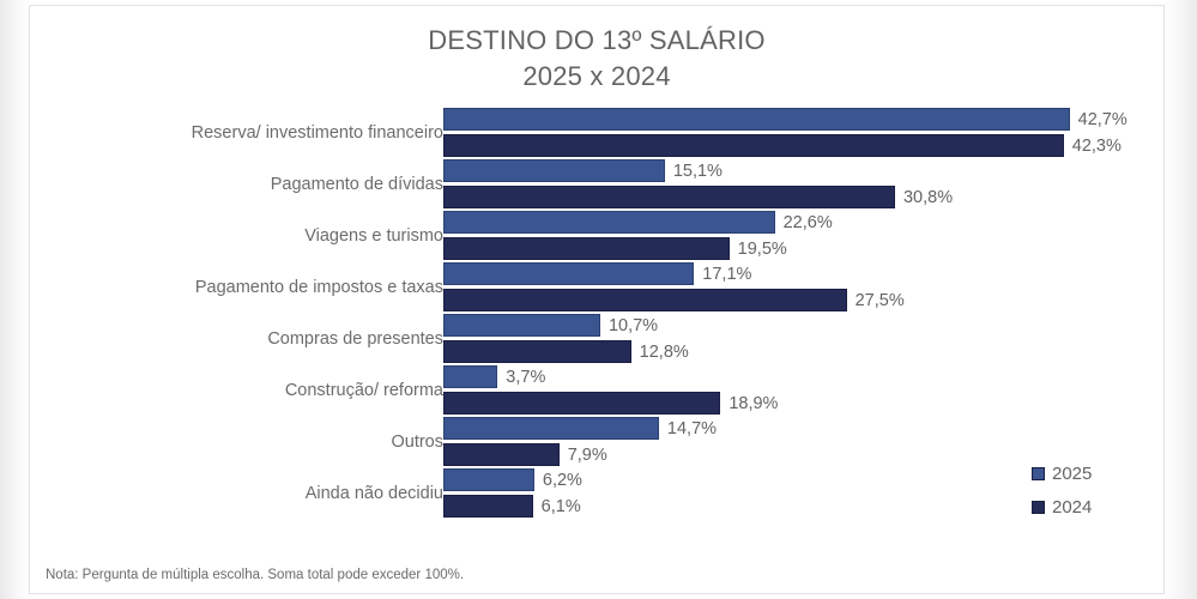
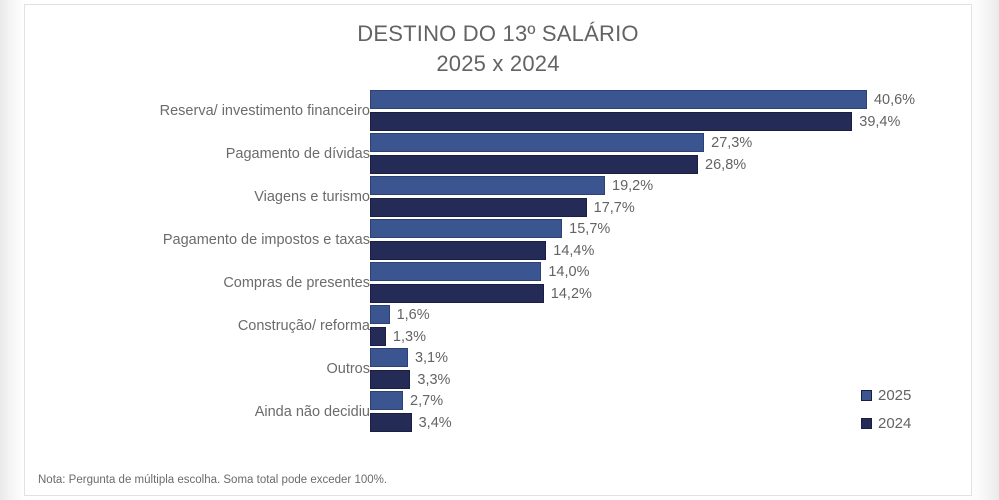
2025/Reserva/ investimento financeiro: 42,7% -> 40,6%
2024/Reserva/ investimento financeiro: 42,3% -> 39,4%
2025/Pagamento de dívidas: 15,1% -> 27,3%
2024/Pagamento de dívidas: 30,8% -> 26,8%
2025/Viagens e turismo: 22,6% -> 19,2%
2024/Viagens e turismo: 19,5% -> 17,7%
2025/Pagamento de impostos e taxas: 17,1% -> 15,7%
2024/Pagamento de impostos e taxas: 27,5% -> 14,4%
2025/Compras de presentes: 10,7% -> 14,0%
2024/Compras de presentes: 12,8% -> 14,2%
2025/Construção/ reforma: 3,7% -> 1,6%
2024/Construção/ reforma: 18,9% -> 1,3%
2025/Outros: 14,7% -> 3,1%
2024/Outros: 7,9% -> 3,3%
2025/Ainda não decidiu: 6,2% -> 2,7%
2024/Ainda não decidiu: 6,1% -> 3,4%
